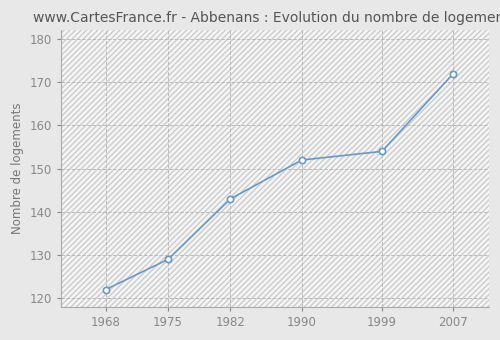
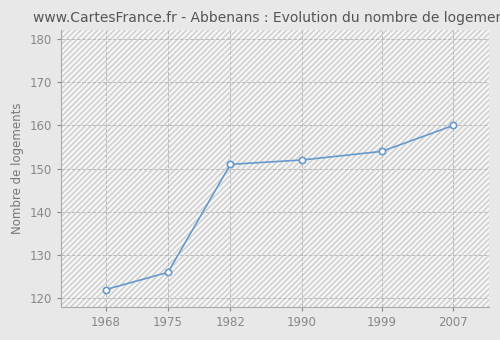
1975: 129 -> 126
1982: 143 -> 151
2007: 172 -> 160
